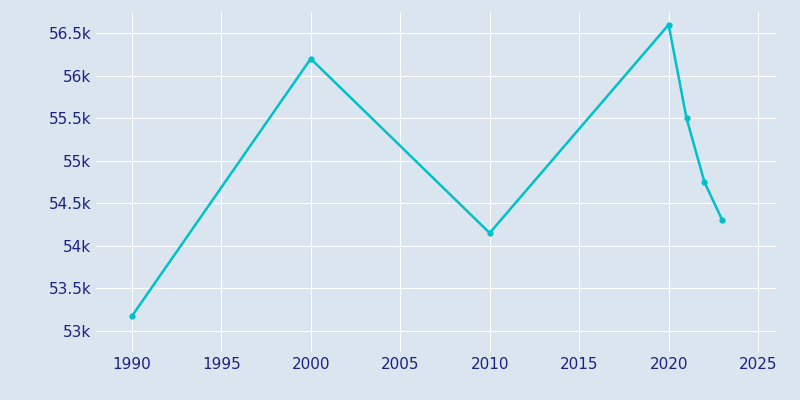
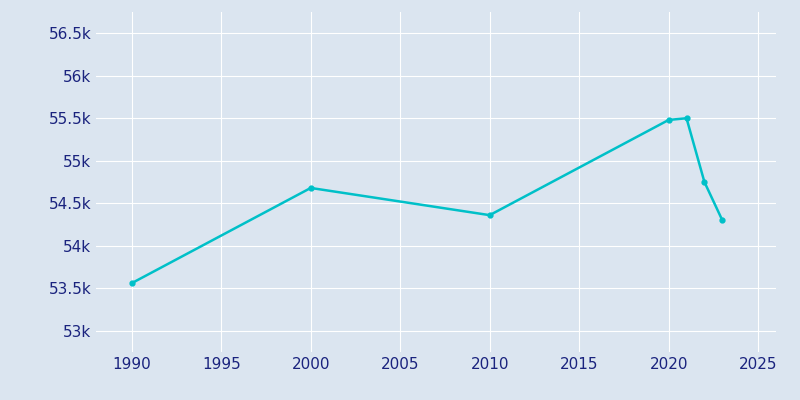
1990: 53.17k -> 53.56k
2000: 56.20k -> 54.68k
2010: 54.15k -> 54.36k
2020: 56.60k -> 55.48k
